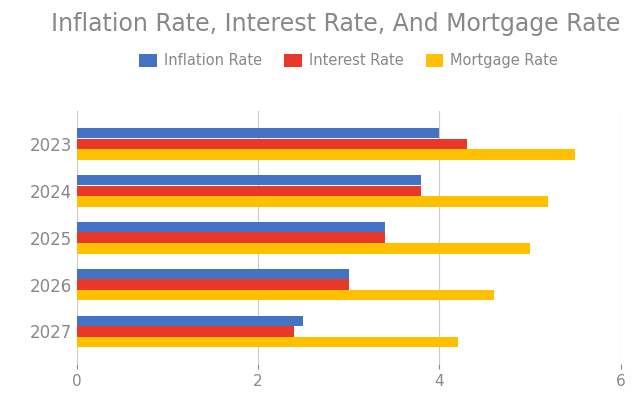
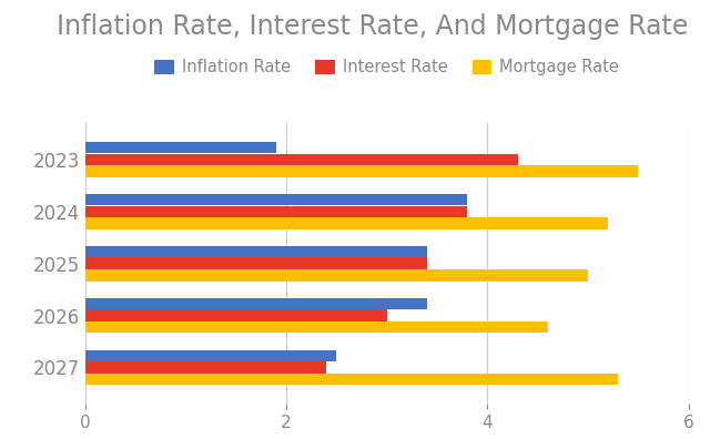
Inflation Rate/2023: 4.0 -> 1.9
Inflation Rate/2026: 3.0 -> 3.4
Mortgage Rate/2027: 4.2 -> 5.3
